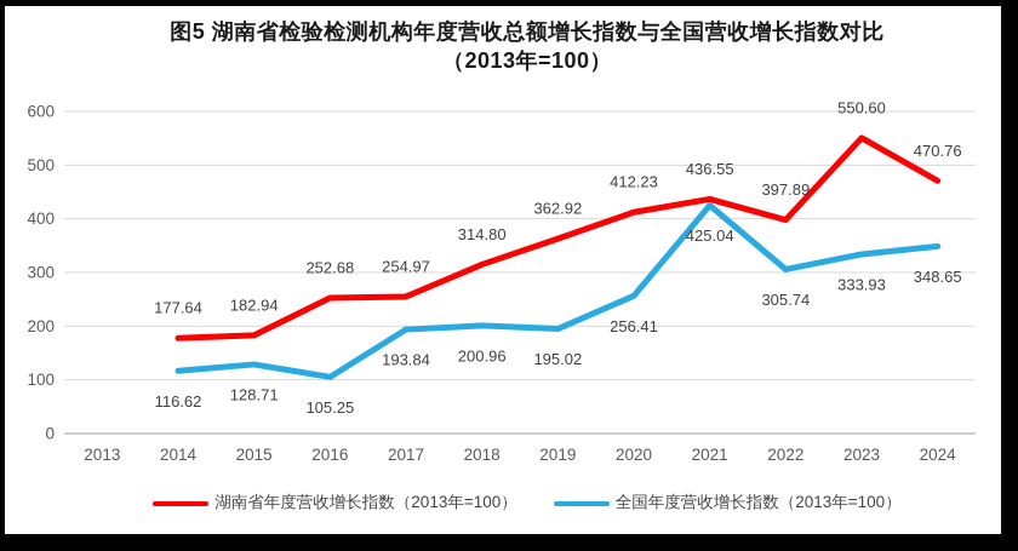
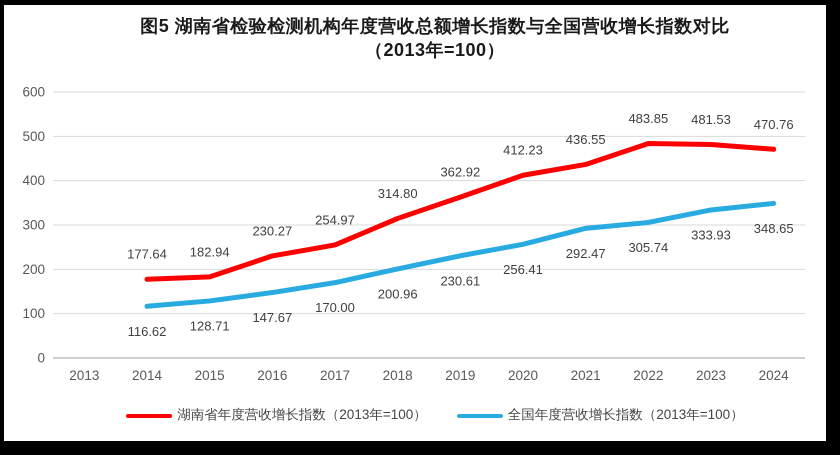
湖南省年度营收增长指数（2013年=100）/2016: 252.68 -> 230.27
全国年度营收增长指数（2013年=100）/2016: 105.25 -> 147.67
全国年度营收增长指数（2013年=100）/2017: 193.84 -> 170.00
全国年度营收增长指数（2013年=100）/2019: 195.02 -> 230.61
全国年度营收增长指数（2013年=100）/2021: 425.04 -> 292.47
湖南省年度营收增长指数（2013年=100）/2022: 397.89 -> 483.85
湖南省年度营收增长指数（2013年=100）/2023: 550.60 -> 481.53
